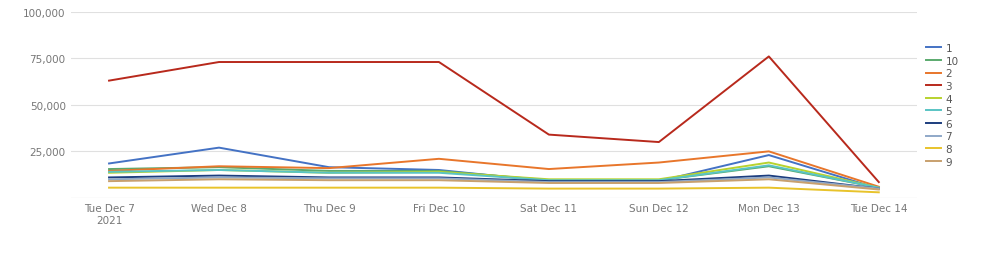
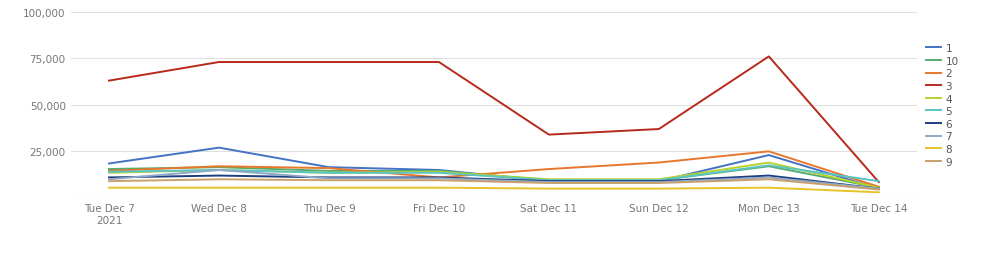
7/Wed Dec 8: 11,000 -> 15,000
2/Fri Dec 10: 21,000 -> 11,000
3/Sun Dec 12: 30,000 -> 37,000
5/Tue Dec 14: 6,000 -> 9,000
